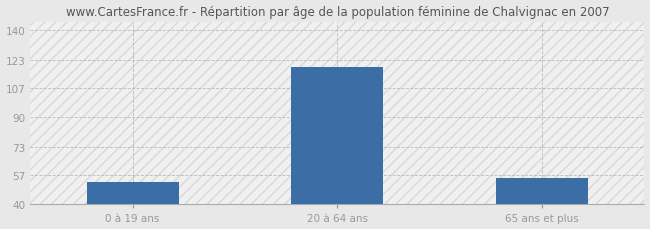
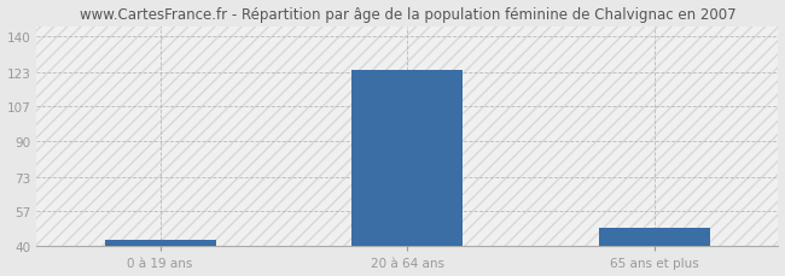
0 à 19 ans: 53 -> 43
20 à 64 ans: 119 -> 124
65 ans et plus: 55 -> 49
